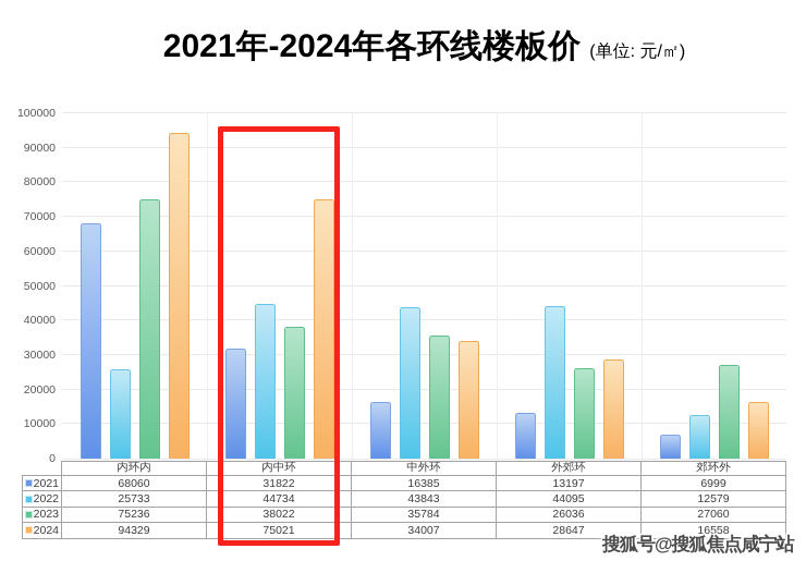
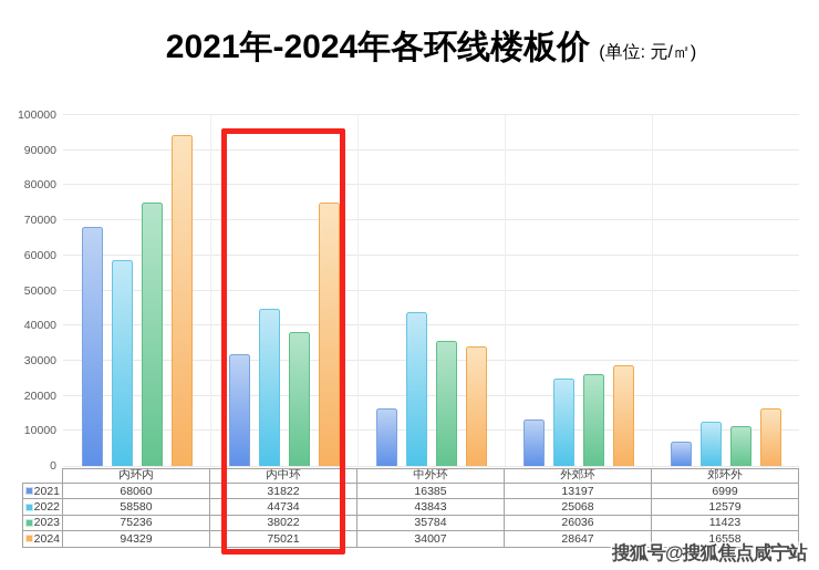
2022/内环内: 25733 -> 58580
2022/外郊环: 44095 -> 25068
2023/郊环外: 27060 -> 11423
